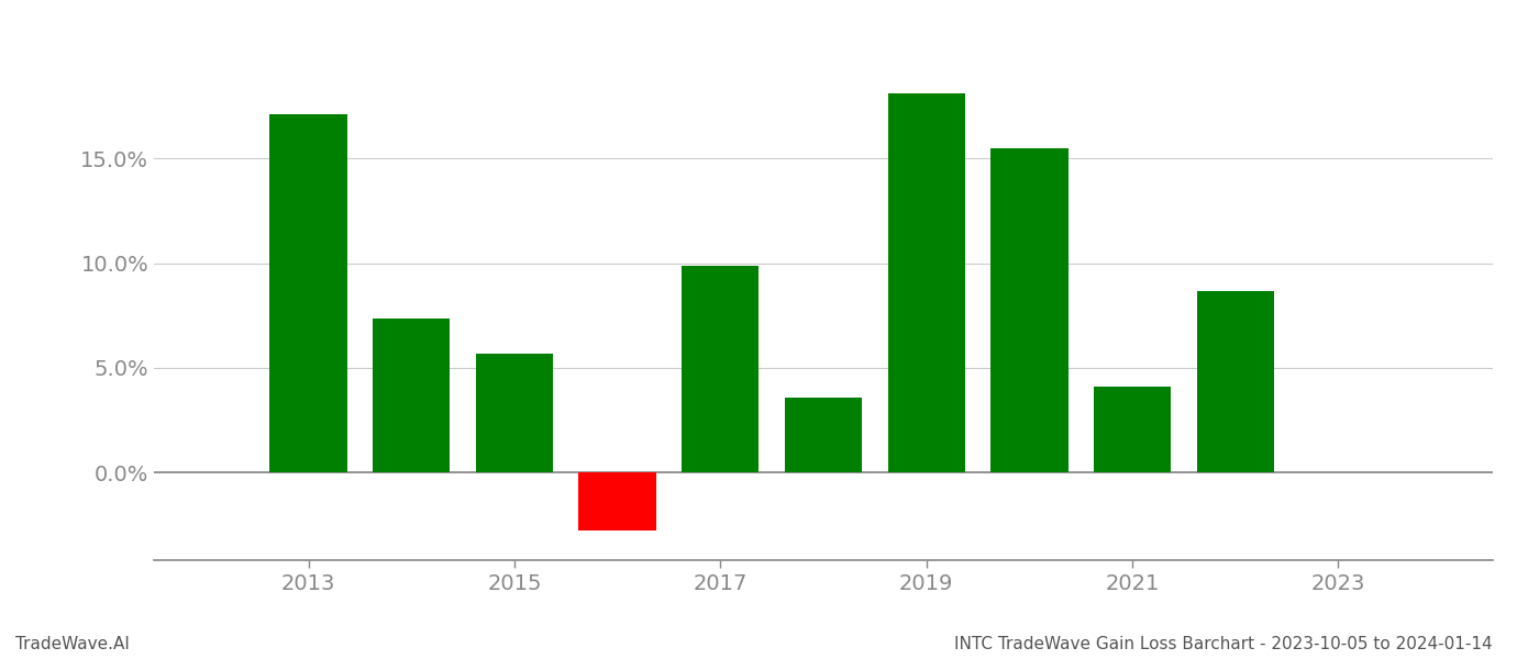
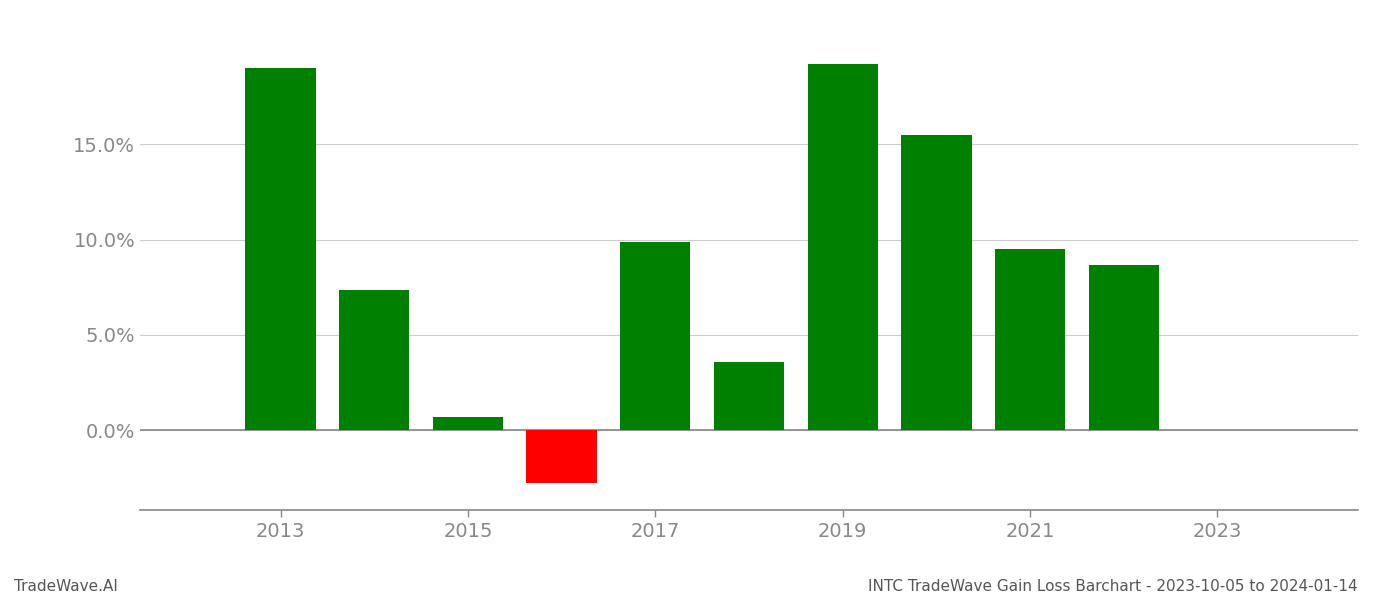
2013: 17.1% -> 19.0%
2015: 5.7% -> 0.7%
2019: 18.1% -> 19.2%
2021: 4.1% -> 9.5%
